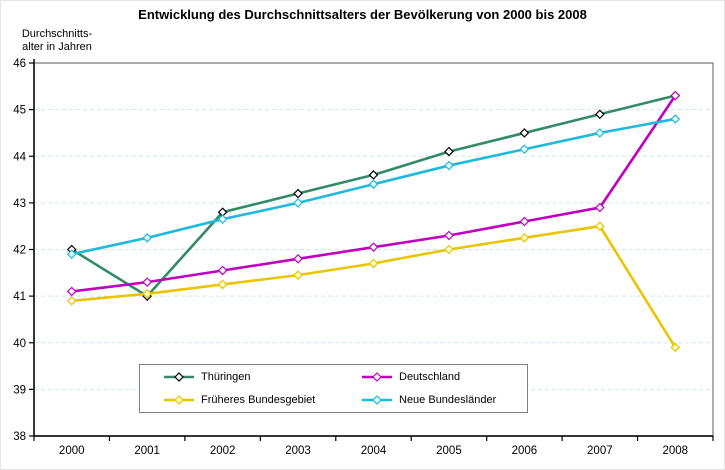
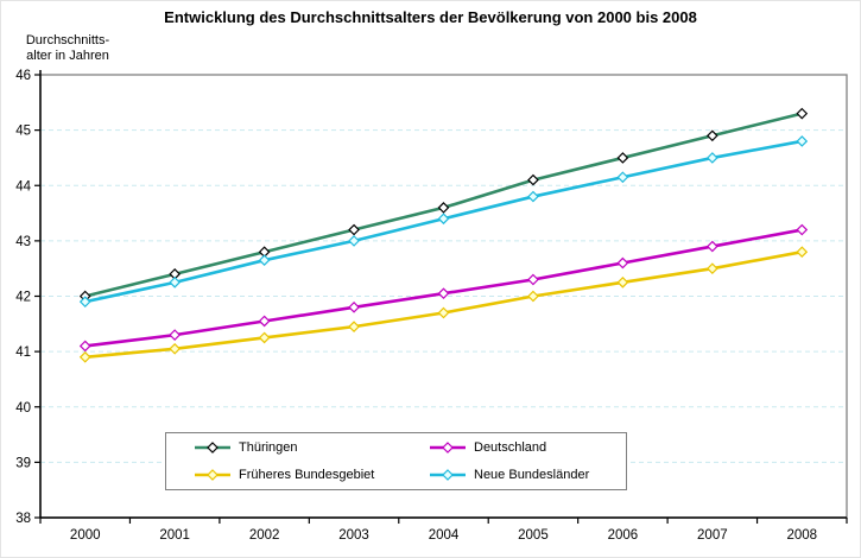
Thüringen/2001: 41.0 -> 42.4
Deutschland/2008: 45.3 -> 43.2
Früheres Bundesgebiet/2008: 39.9 -> 42.8
